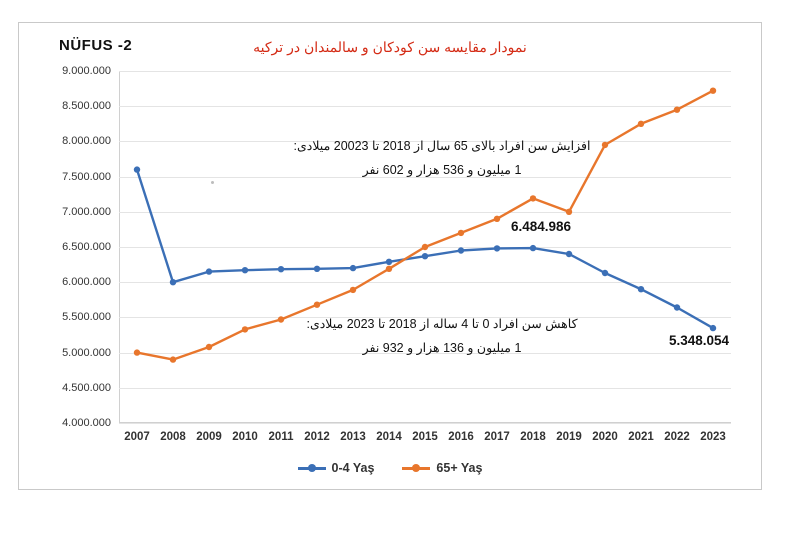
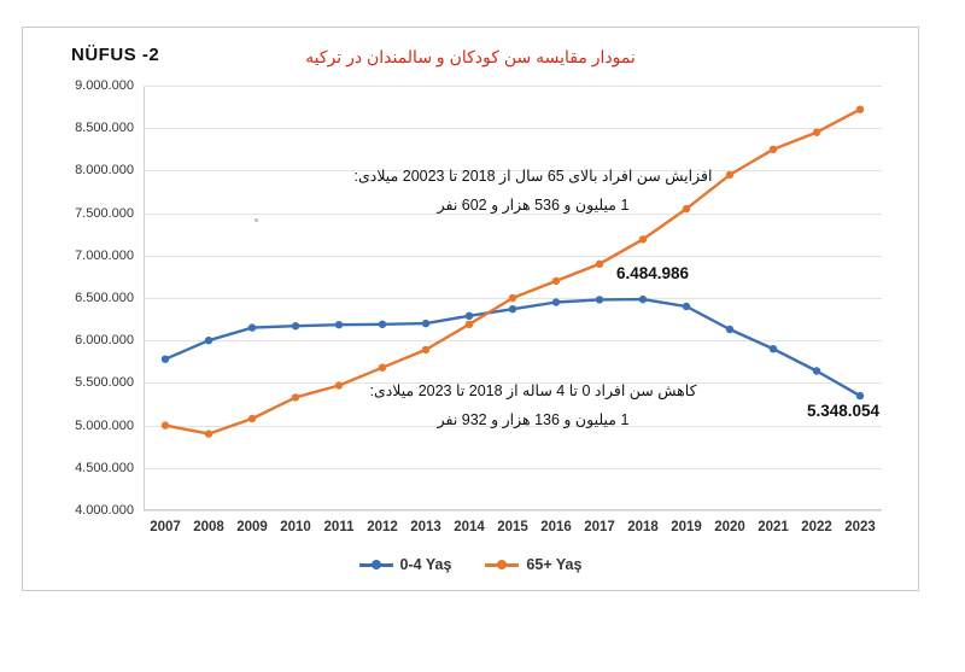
0-4 Yaş/2007: 7600000 -> 5800000
65+ Yaş/2019: 7000000 -> 7600000
